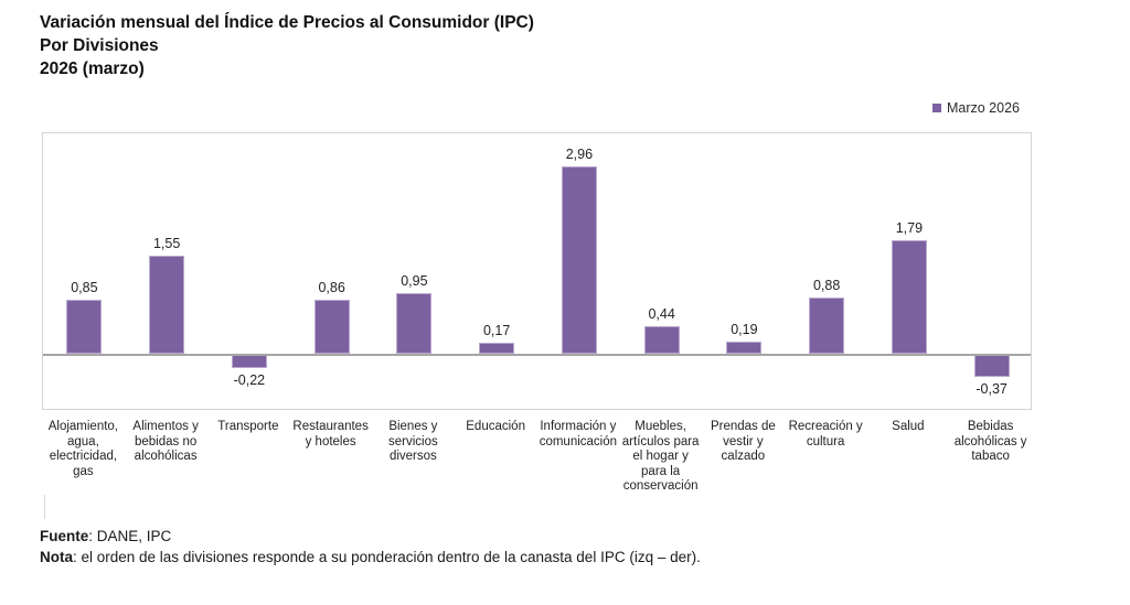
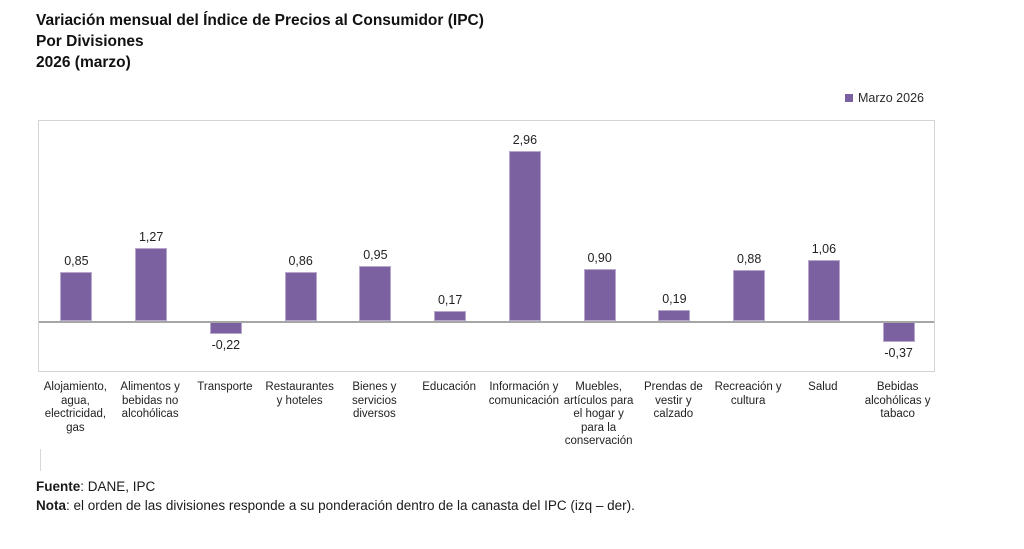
Alimentos y bebidas no alcohólicas: 1,55 -> 1,27
Muebles, artículos para el hogar y para la conservación: 0,44 -> 0,90
Salud: 1,79 -> 1,06
